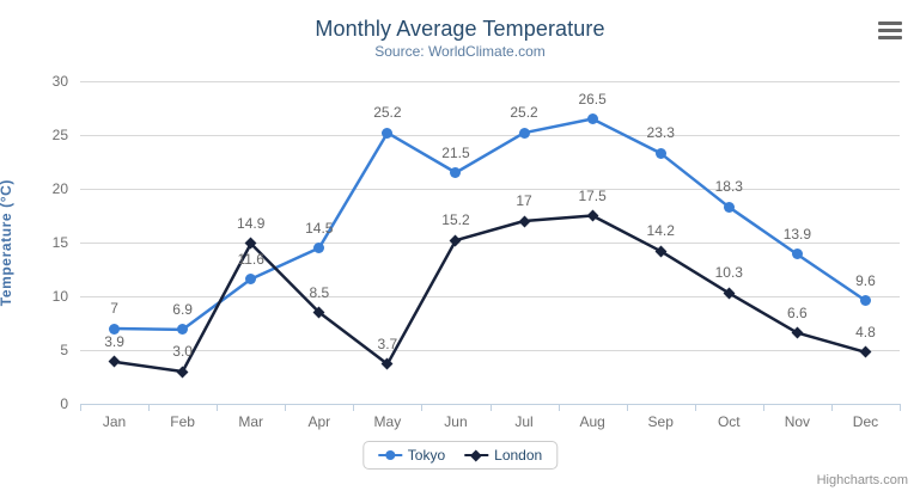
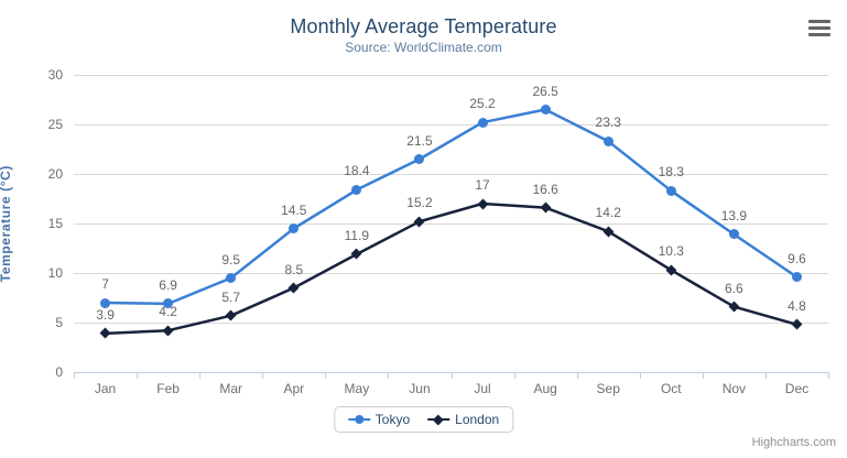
London/Feb: 3.0 -> 4.2
Tokyo/Mar: 11.6 -> 9.5
London/Mar: 14.9 -> 5.7
Tokyo/May: 25.2 -> 18.4
London/May: 3.7 -> 11.9
London/Aug: 17.5 -> 16.6
